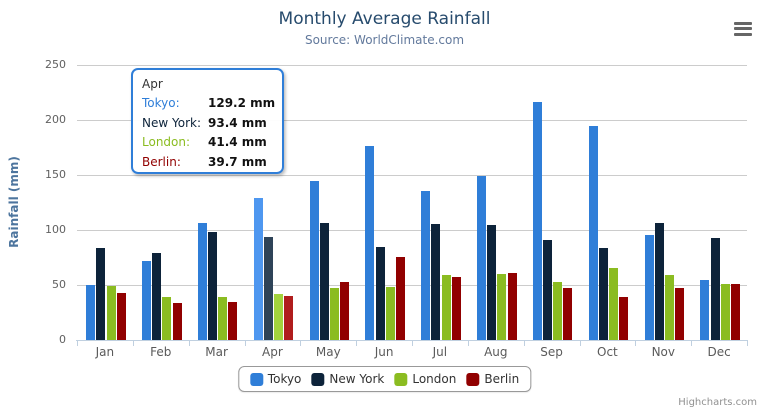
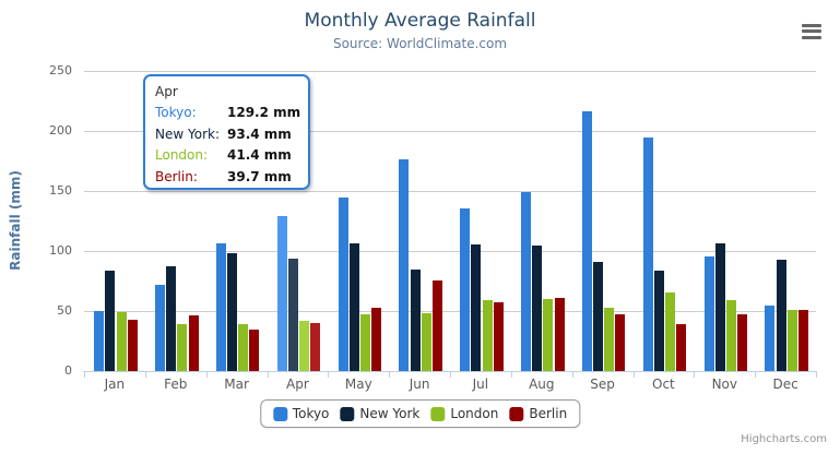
New York/Feb: 79 -> 87
Berlin/Feb: 33 -> 46
